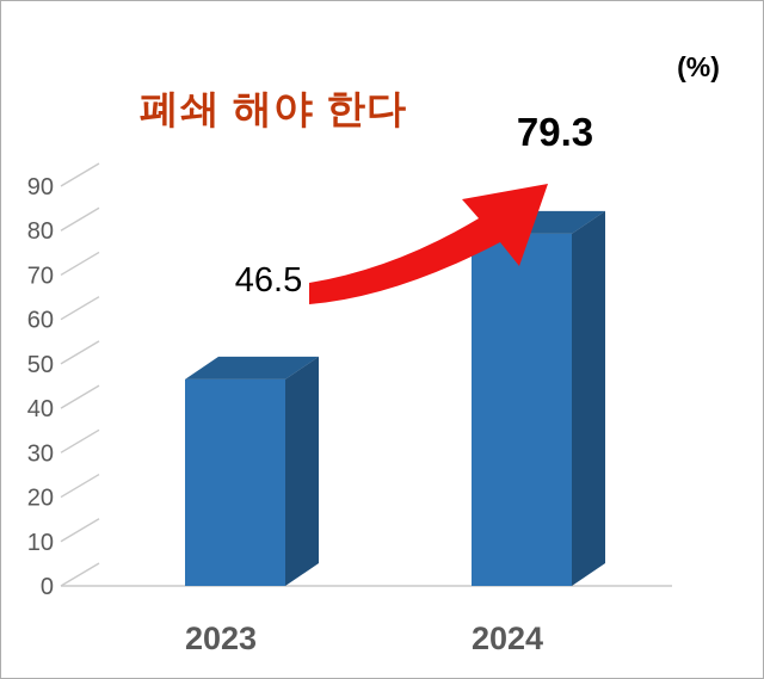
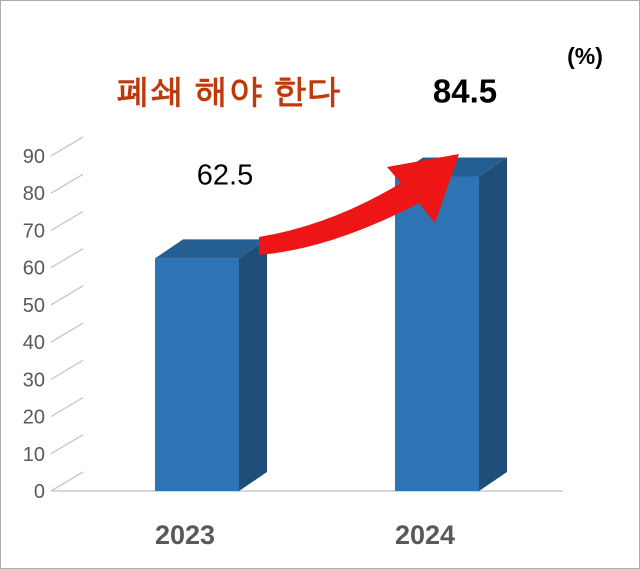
2023: 46.5 -> 62.5
2024: 79.3 -> 84.5
